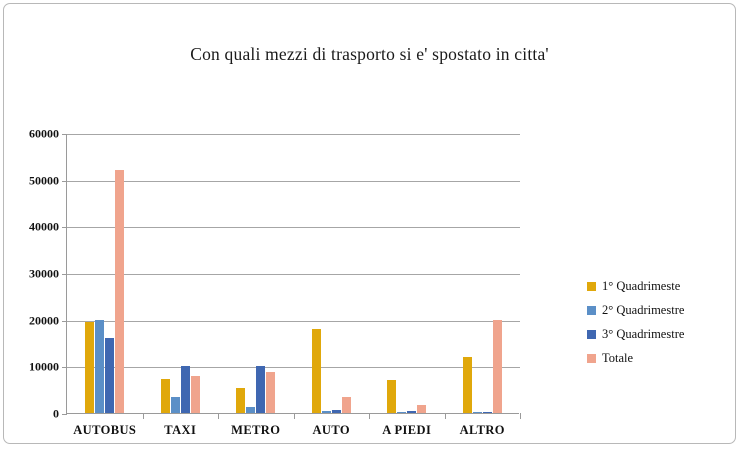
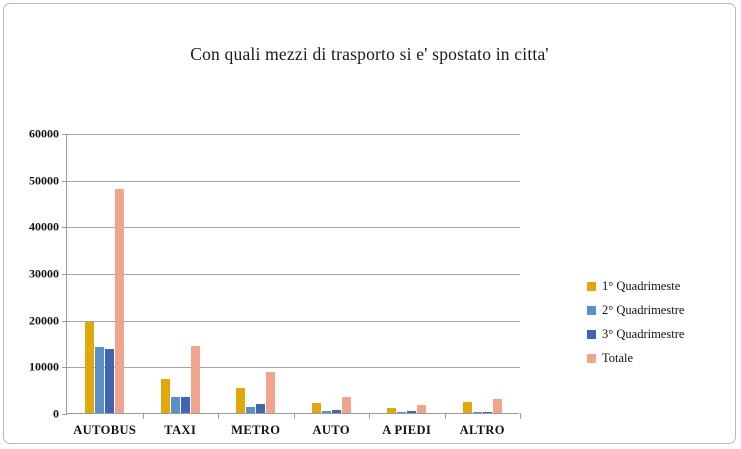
2° Quadrimestre/AUTOBUS: 20000 -> 14000
3° Quadrimestre/AUTOBUS: 16000 -> 14000
Totale/AUTOBUS: 52000 -> 48000
3° Quadrimestre/TAXI: 10000 -> 4000
Totale/TAXI: 8000 -> 14000
3° Quadrimestre/METRO: 10000 -> 2000
1° Quadrimeste/AUTO: 18000 -> 2000
1° Quadrimeste/A PIEDI: 7000 -> 1000
1° Quadrimeste/ALTRO: 12000 -> 2000
Totale/ALTRO: 20000 -> 3000
